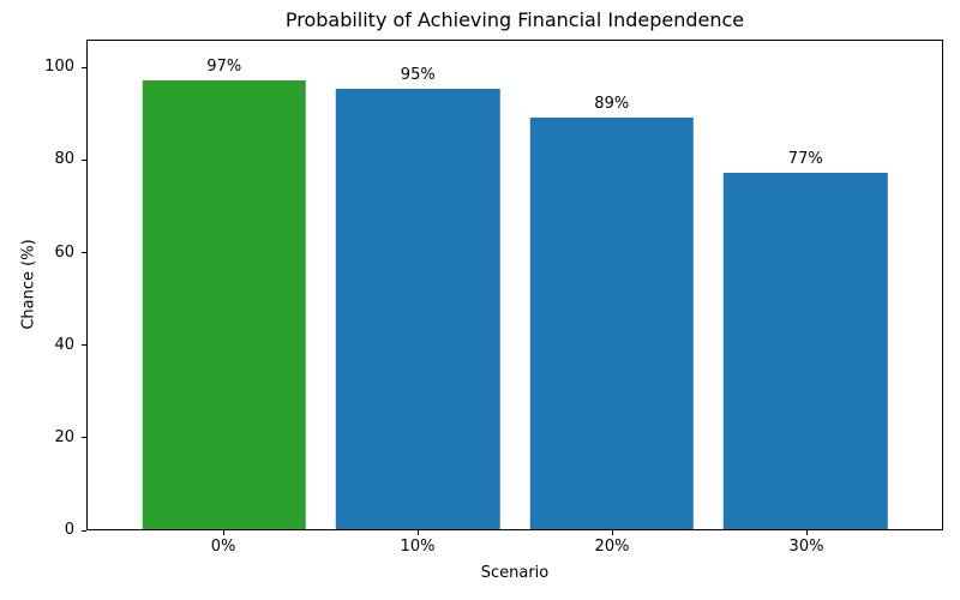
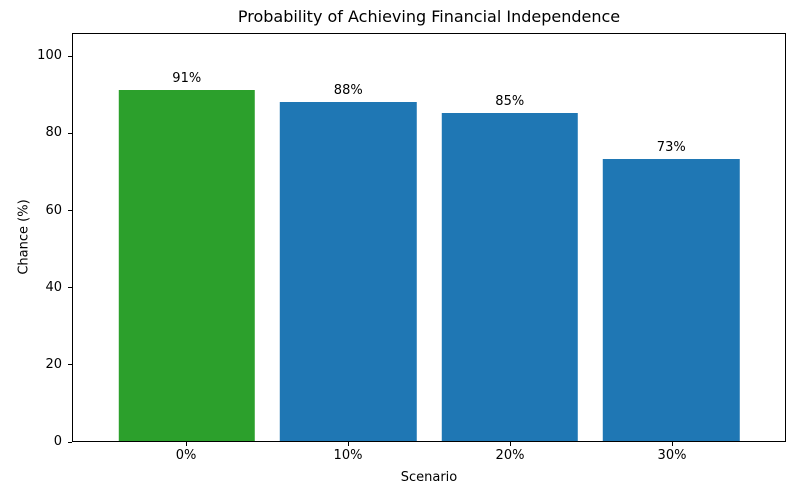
0%: 97% -> 91%
10%: 95% -> 88%
20%: 89% -> 85%
30%: 77% -> 73%
